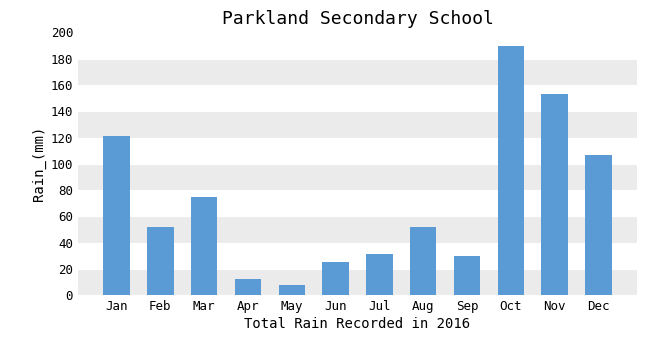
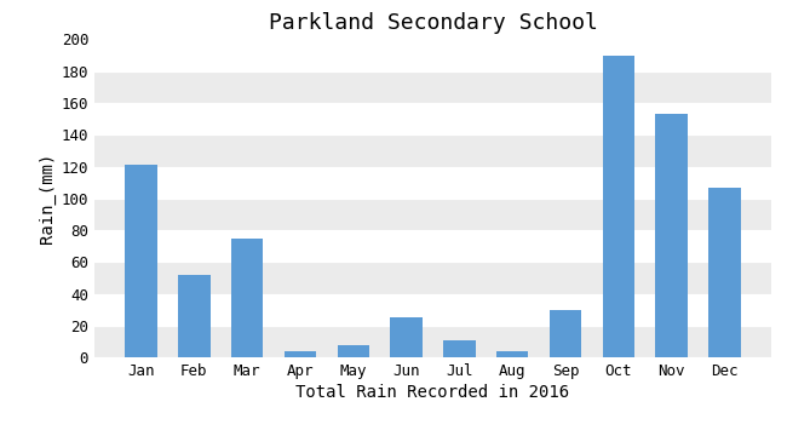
Apr: 12 -> 4
Jul: 31 -> 11
Aug: 52 -> 4
